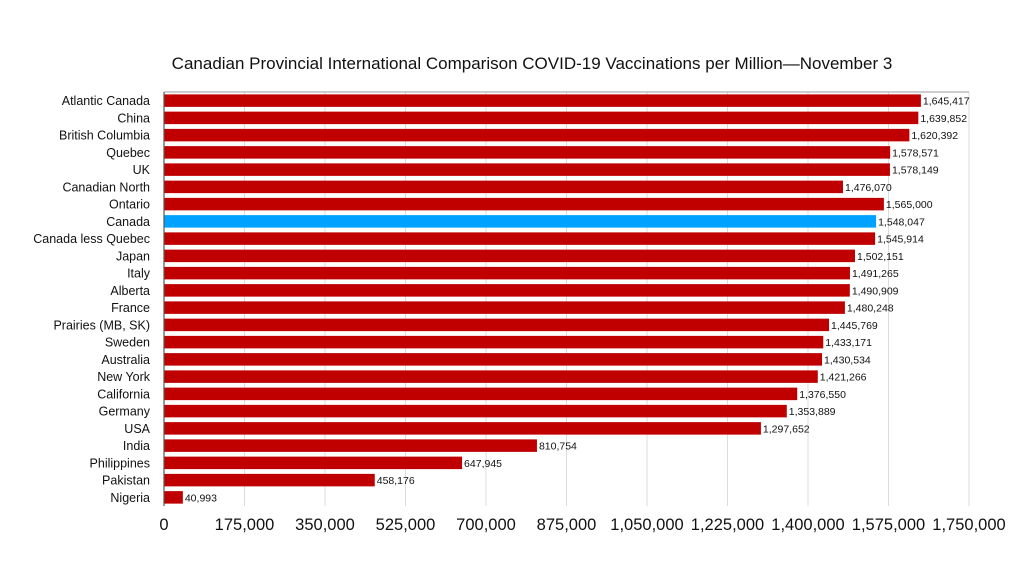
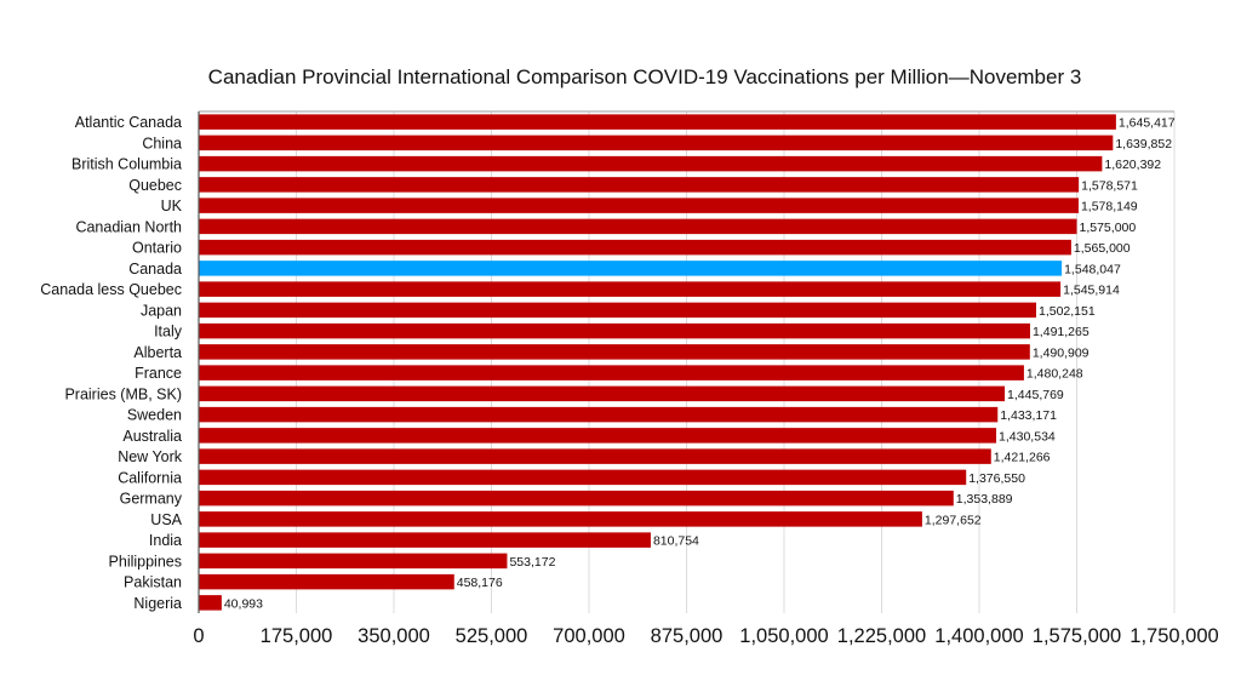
Canadian North: 1,476,070 -> 1,575,000
Philippines: 647,945 -> 553,172
